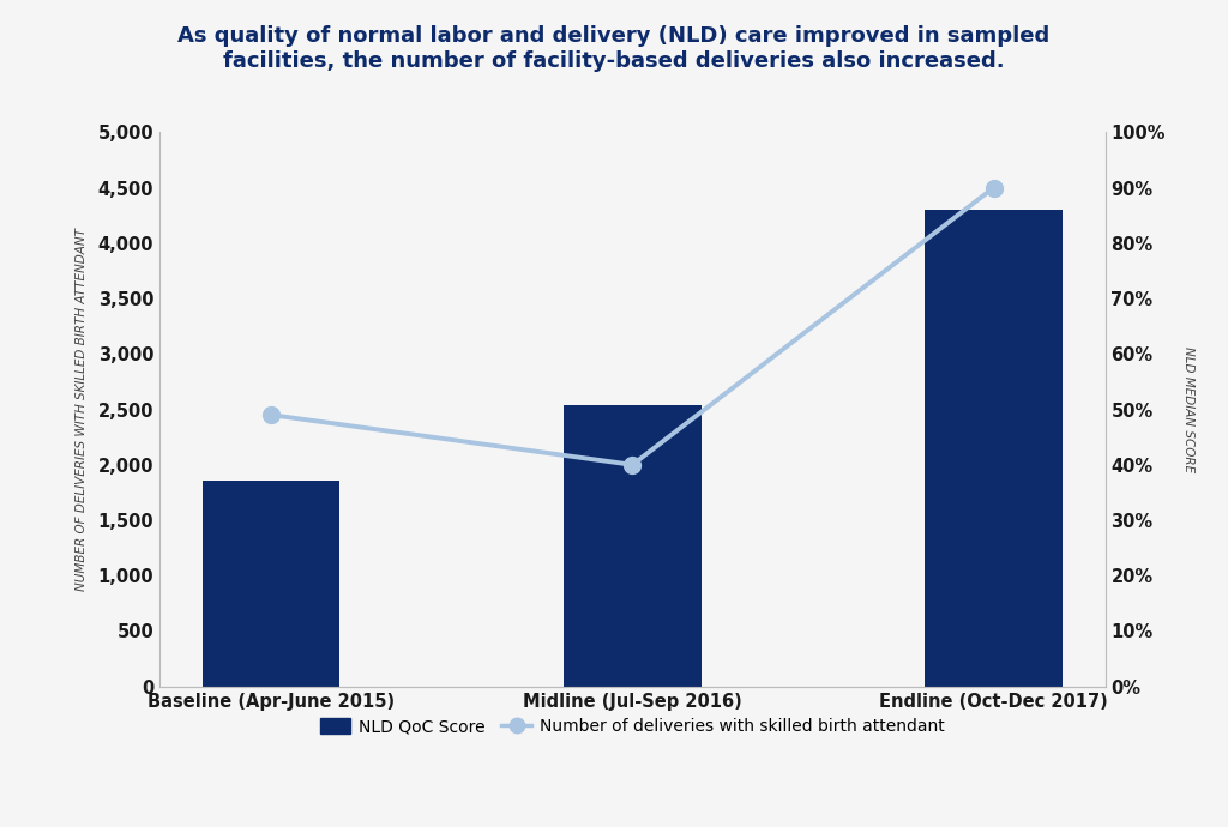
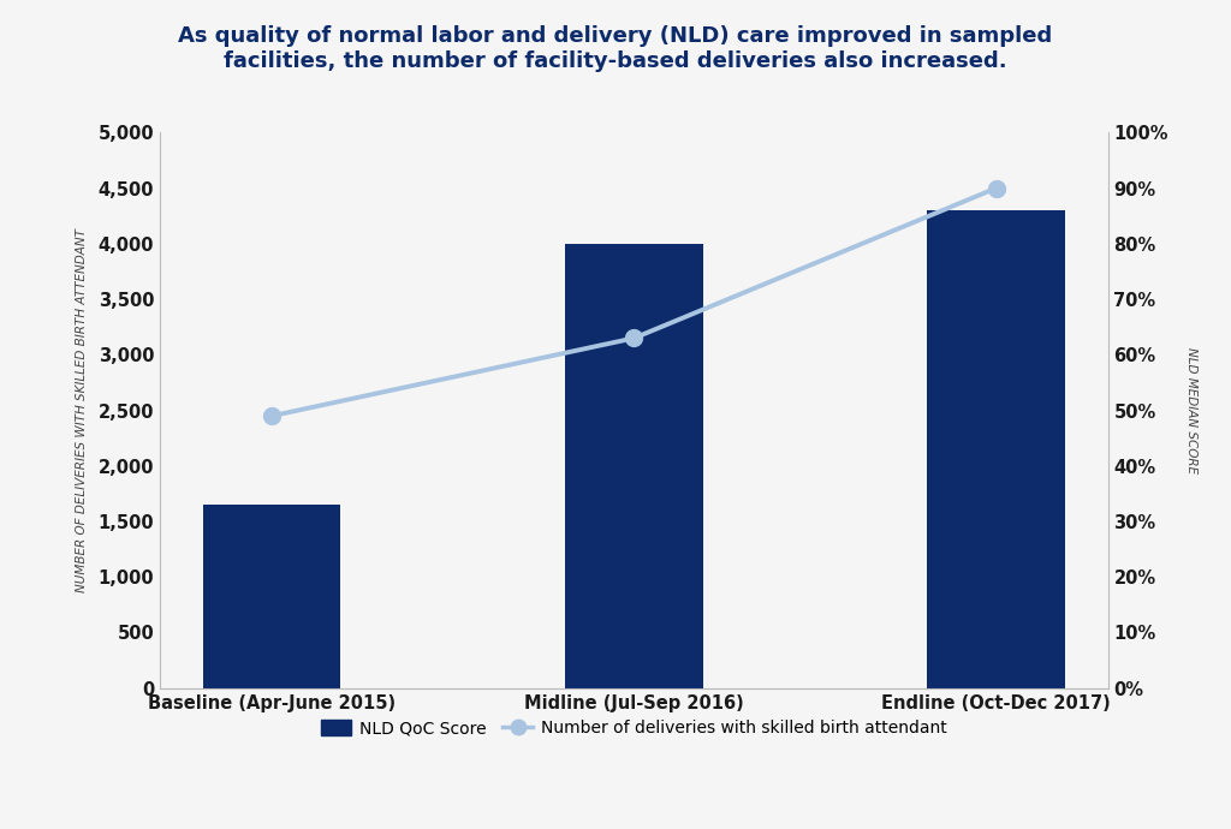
NLD QoC Score/Baseline (Apr-June 2015): 1,860 -> 1,650
NLD QoC Score/Midline (Jul-Sep 2016): 2,540 -> 4,000
Number of deliveries with skilled birth attendant/Midline (Jul-Sep 2016): 40% -> 63%
